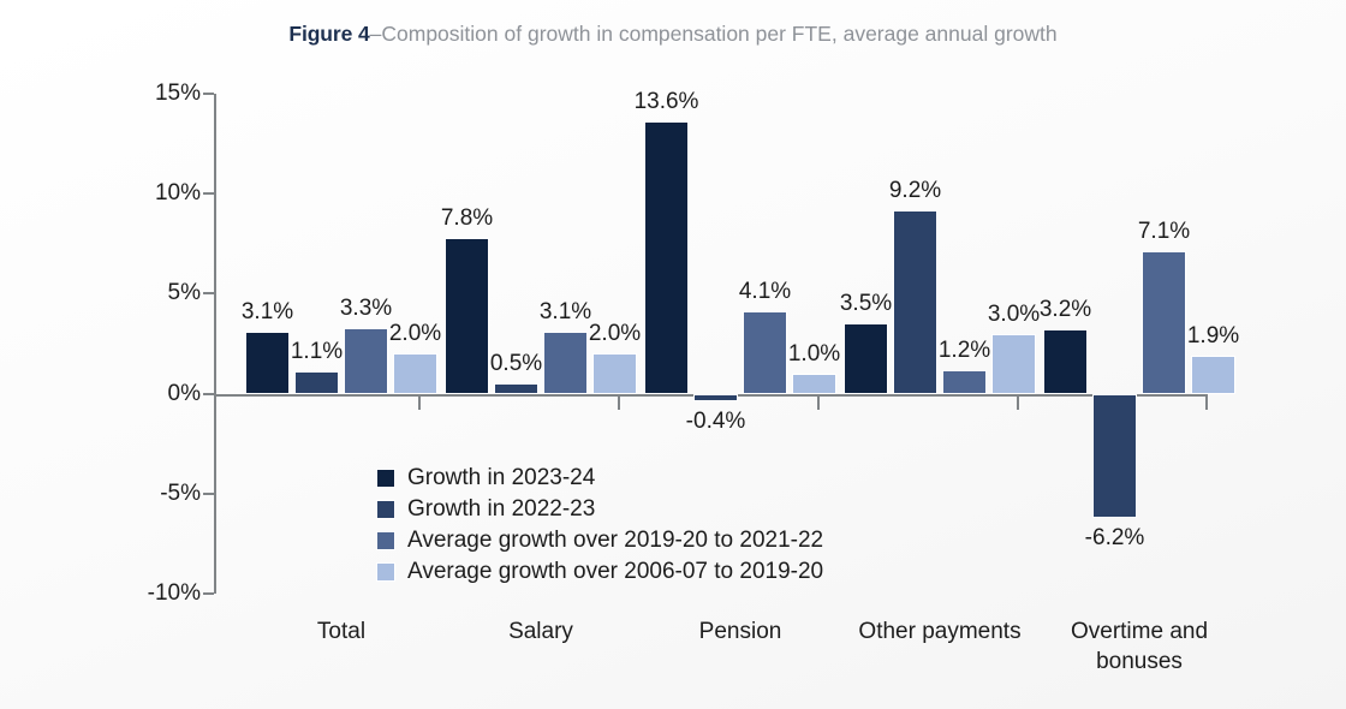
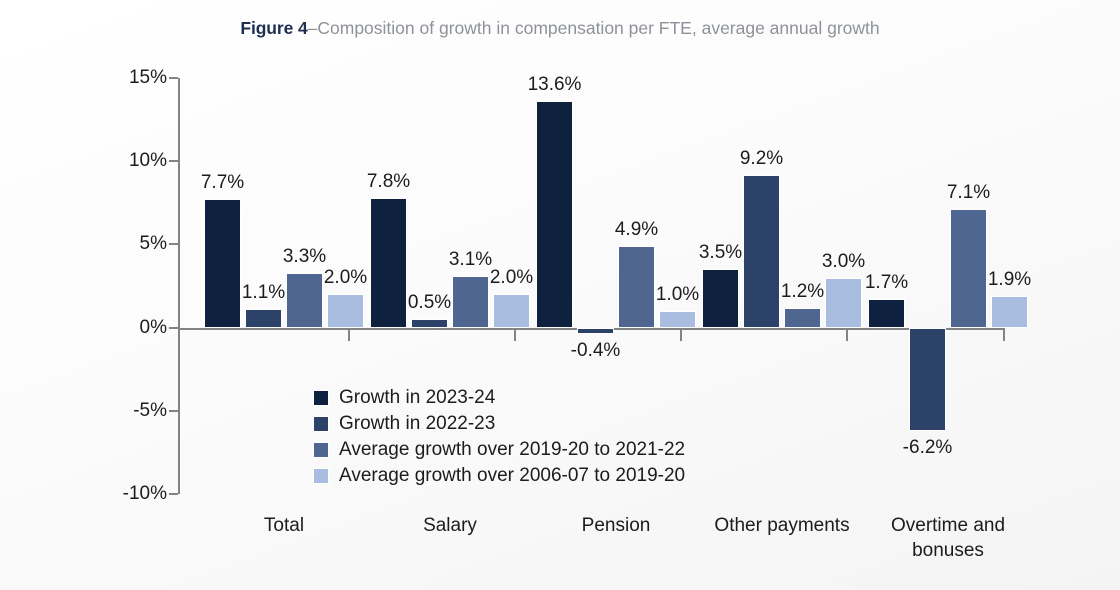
Growth in 2023-24/Total: 3.1% -> 7.7%
Average growth over 2019-20 to 2021-22/Pension: 4.1% -> 4.9%
Growth in 2023-24/Overtime and bonuses: 3.2% -> 1.7%
